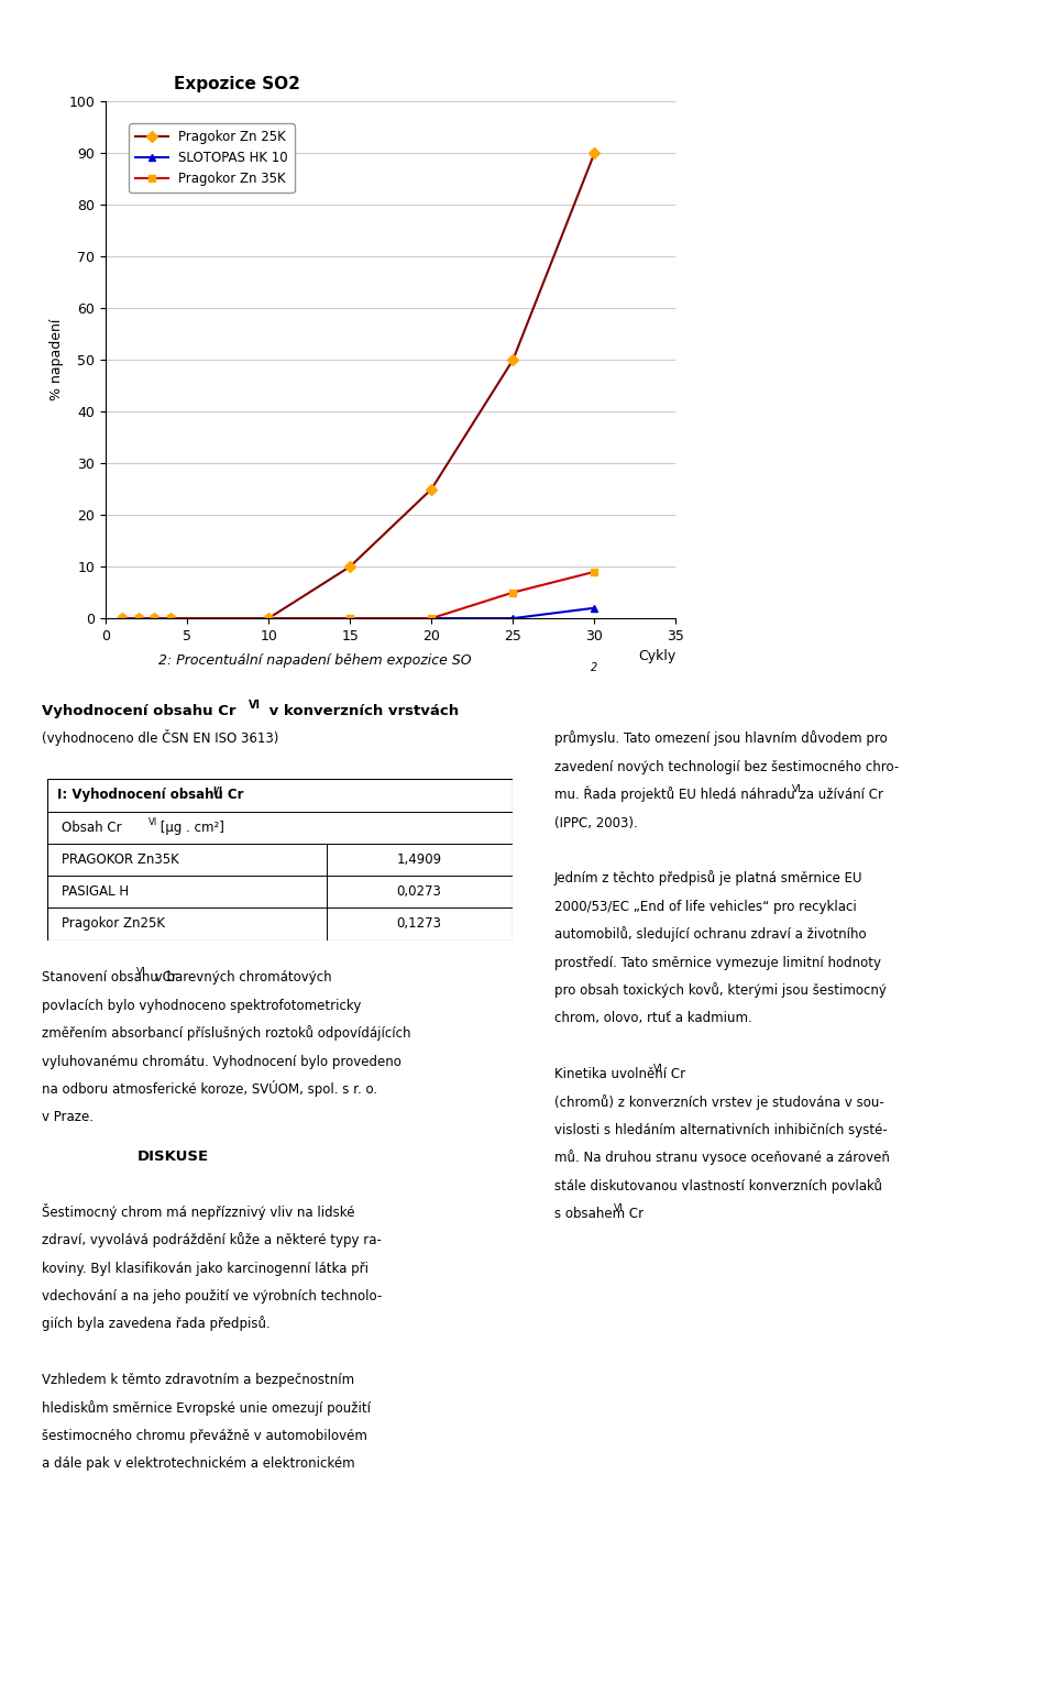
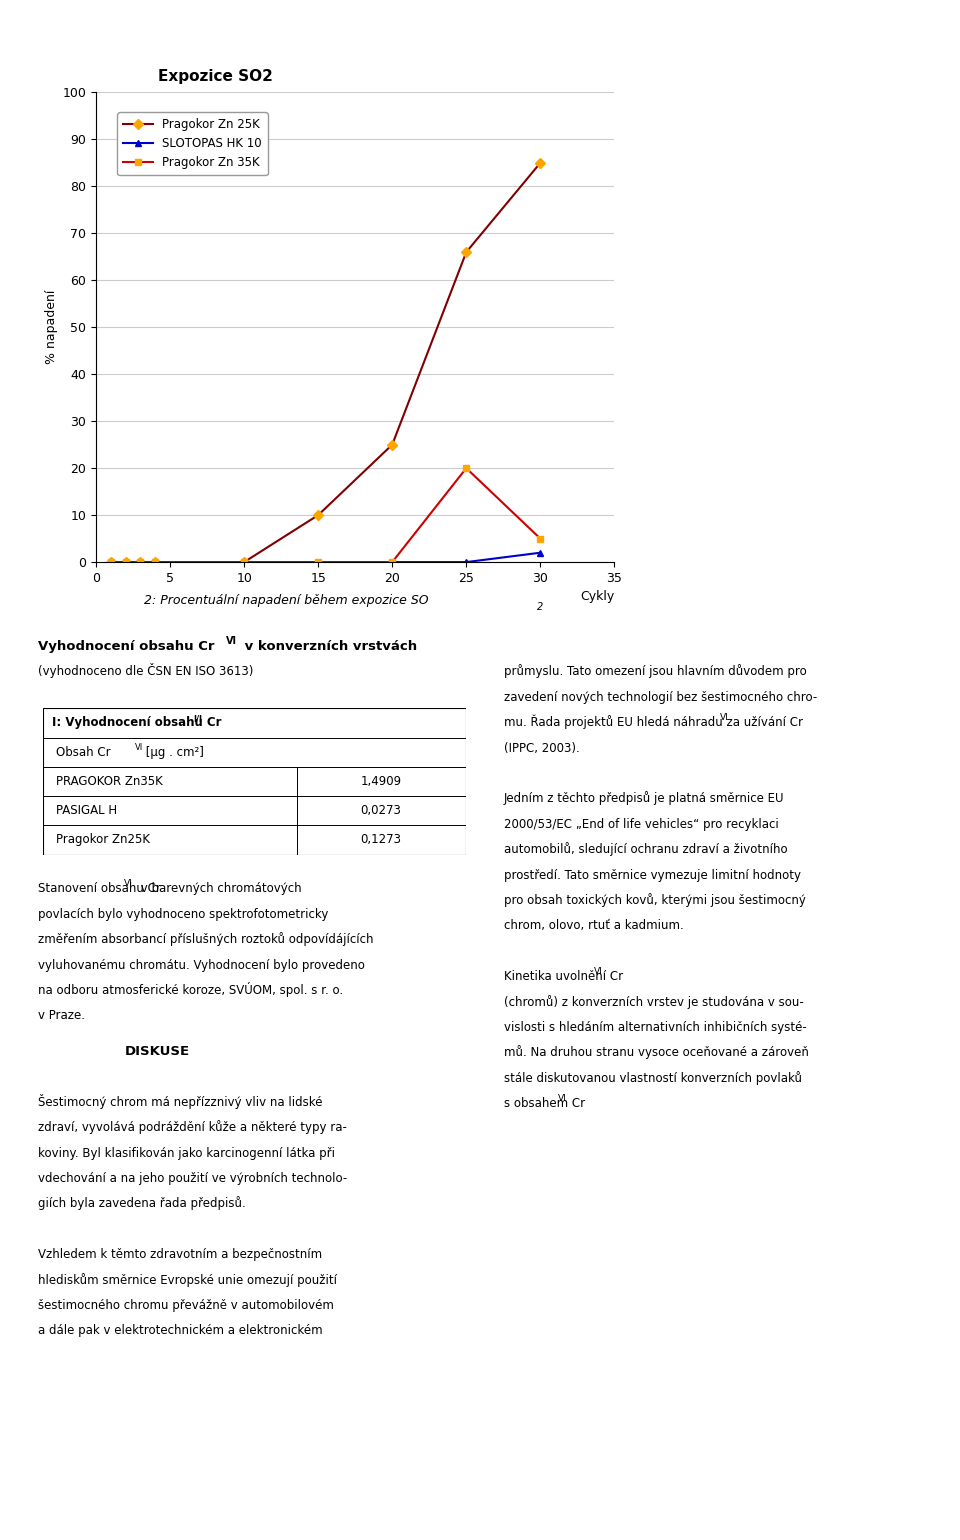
Pragokor Zn 25K/25: 50 -> 66
Pragokor Zn 35K/25: 5 -> 20
Pragokor Zn 25K/30: 90 -> 85
Pragokor Zn 35K/30: 9 -> 5
